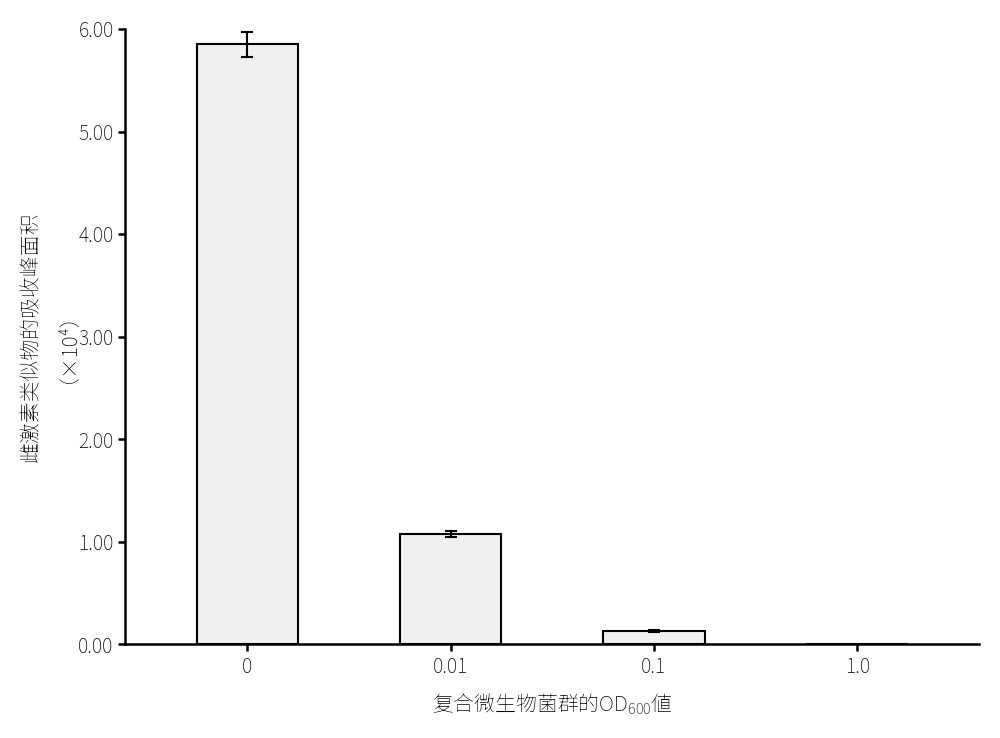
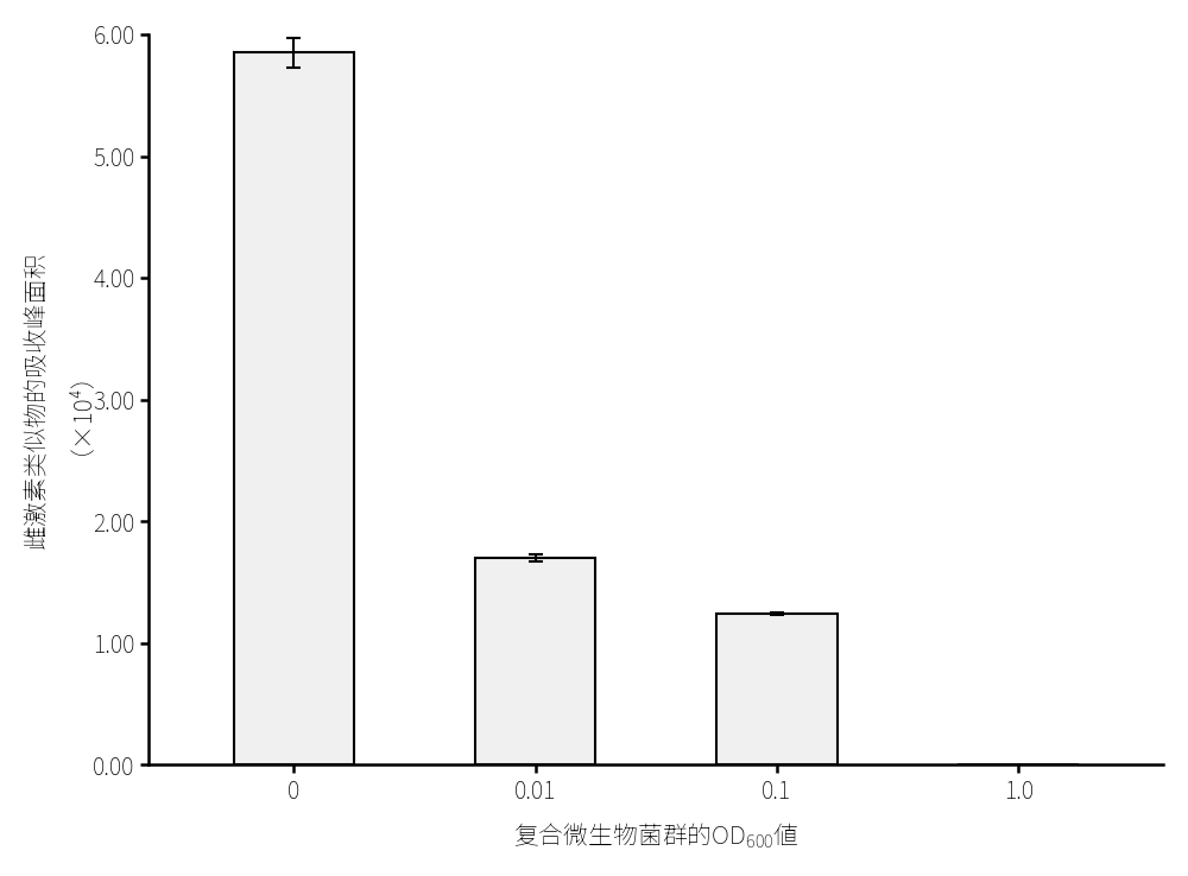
0.01: 1.08 -> 1.70
0.1: 0.13 -> 1.24
